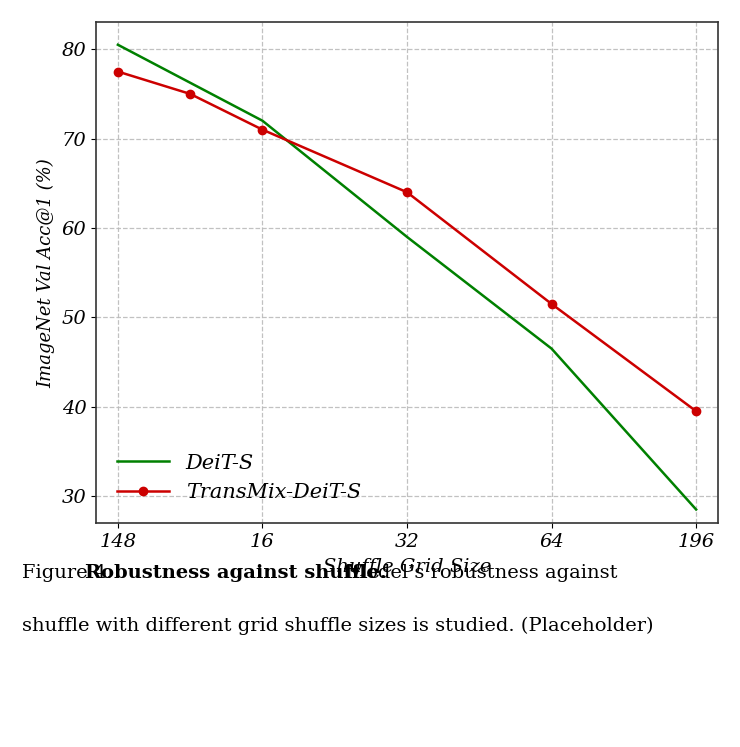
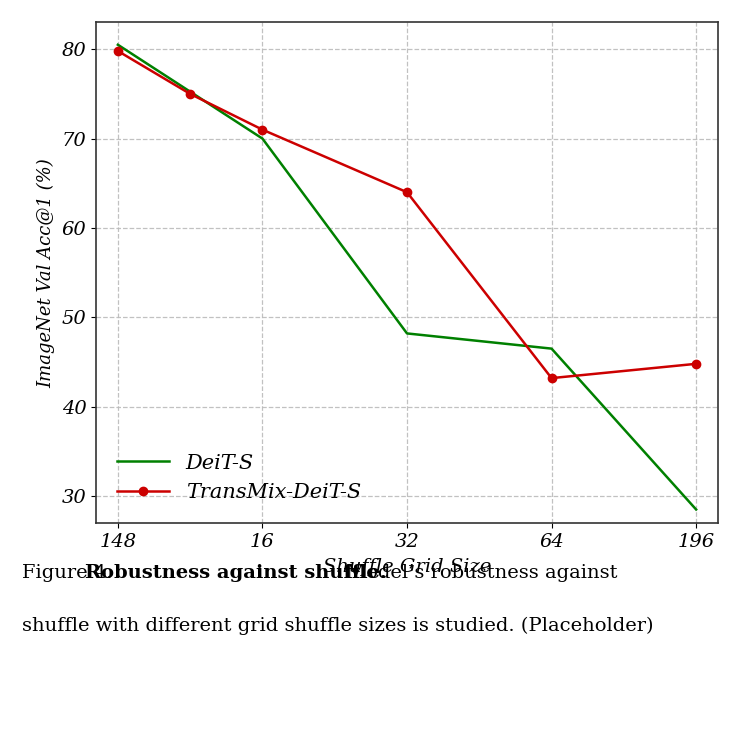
TransMix-DeiT-S/148: 77.5 -> 79.8
DeiT-S/16: 72.0 -> 70.0
DeiT-S/32: 59.0 -> 48.2
TransMix-DeiT-S/64: 51.5 -> 43.2
TransMix-DeiT-S/196: 39.5 -> 44.8
